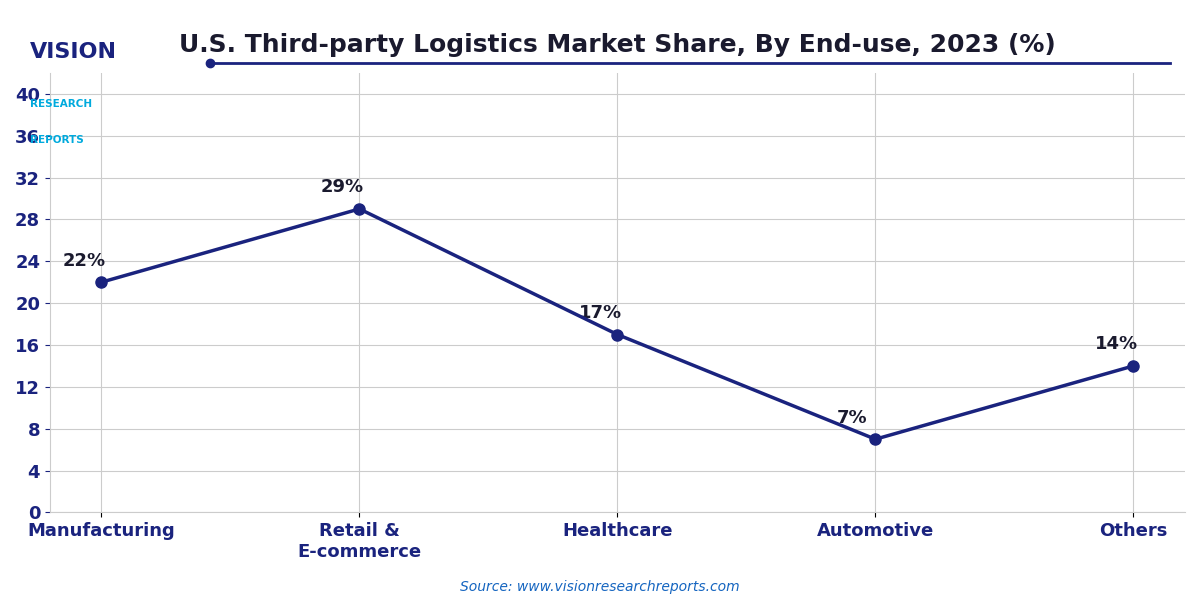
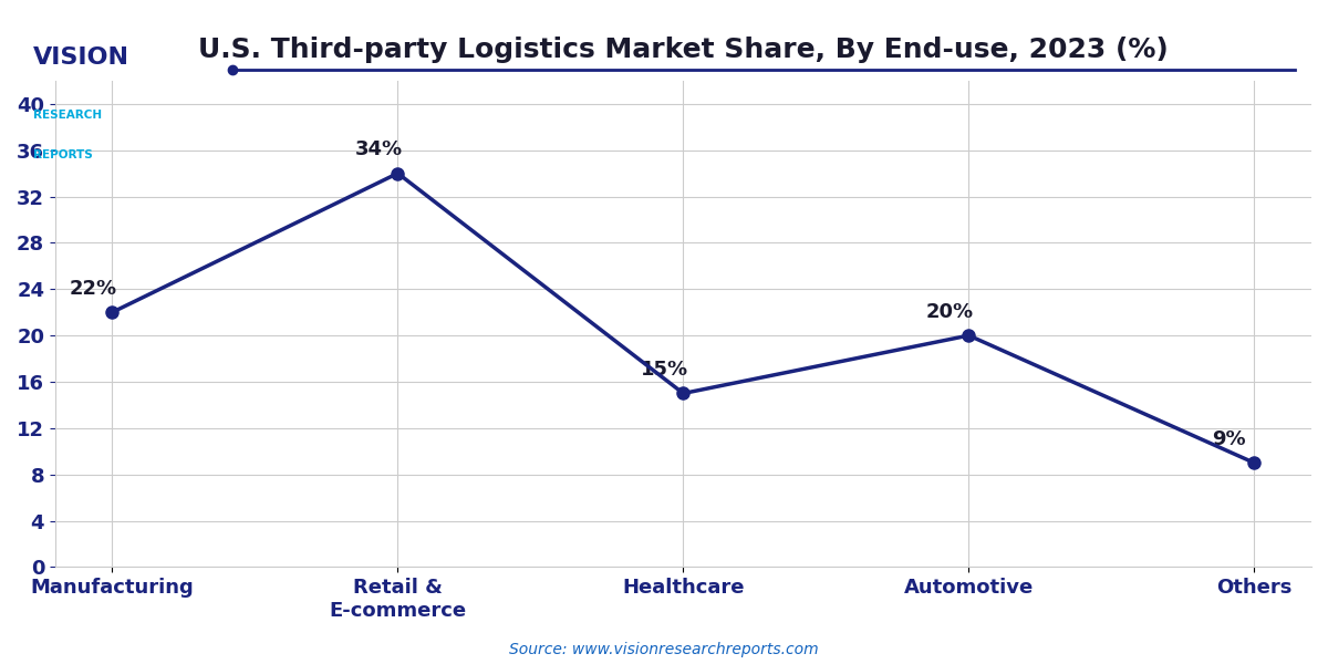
Retail & E-commerce: 29% -> 34%
Healthcare: 17% -> 15%
Automotive: 7% -> 20%
Others: 14% -> 9%
